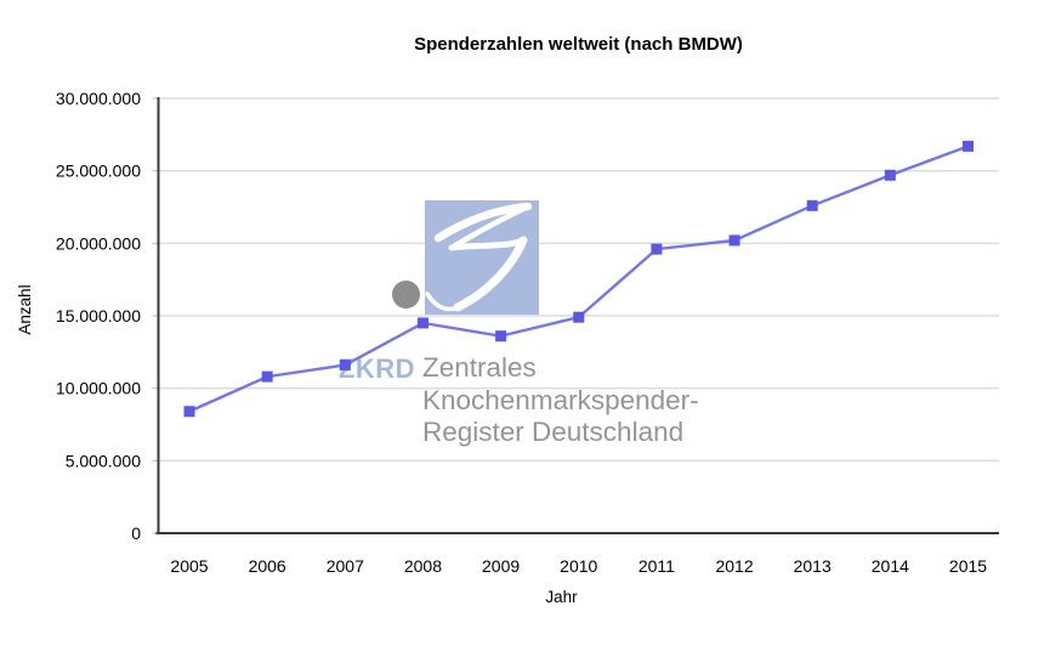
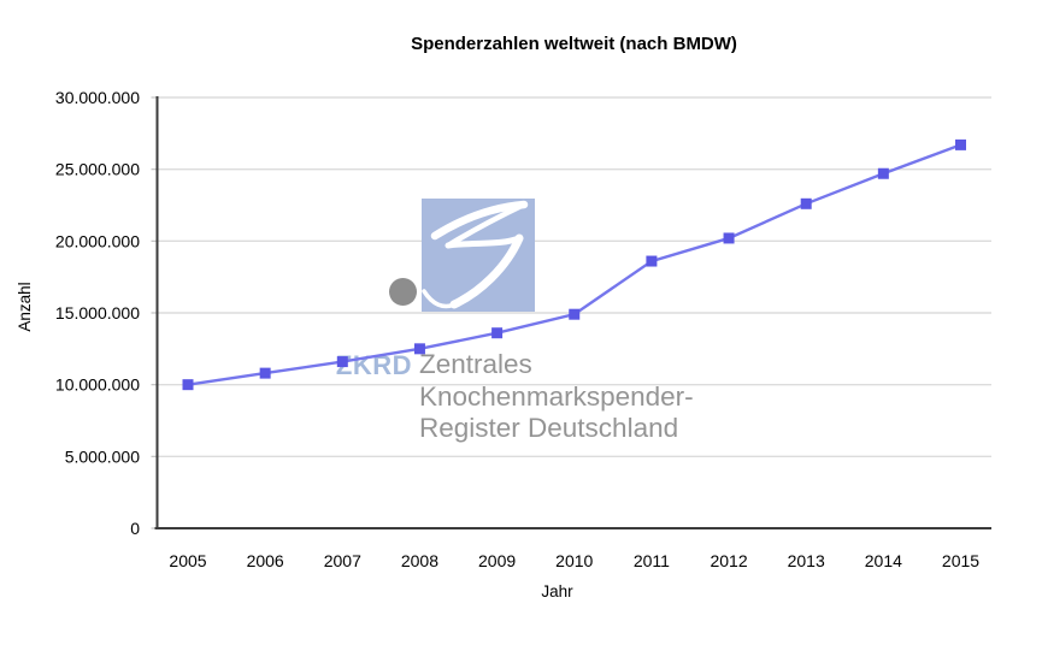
2005: 8400000 -> 10000000
2008: 14500000 -> 12500000
2011: 19600000 -> 18600000
